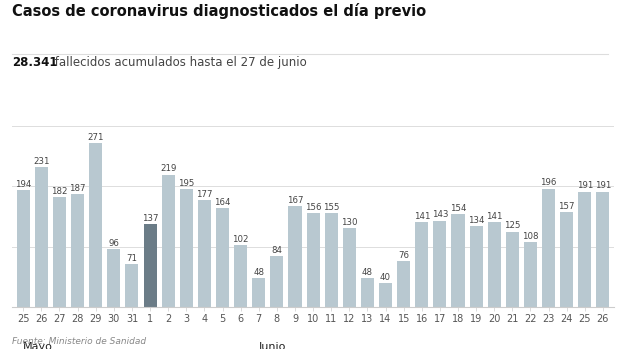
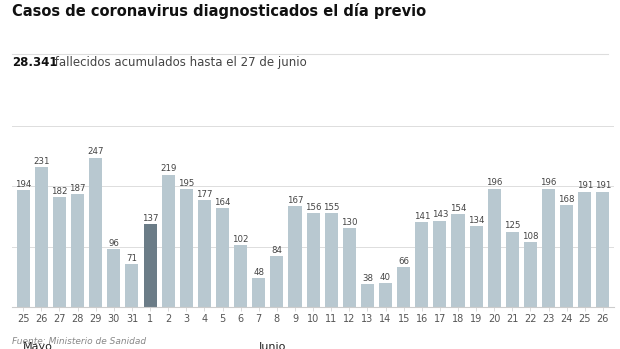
29: 271 -> 247
13: 48 -> 38
15: 76 -> 66
20: 141 -> 196
24: 157 -> 168
